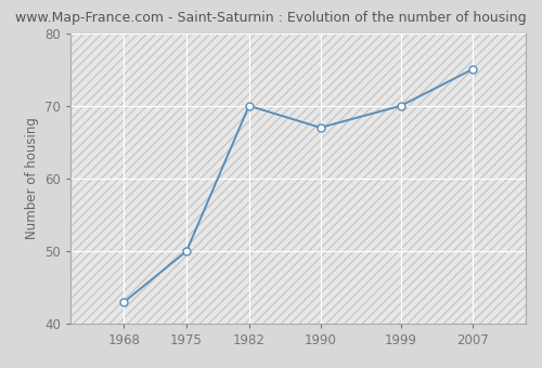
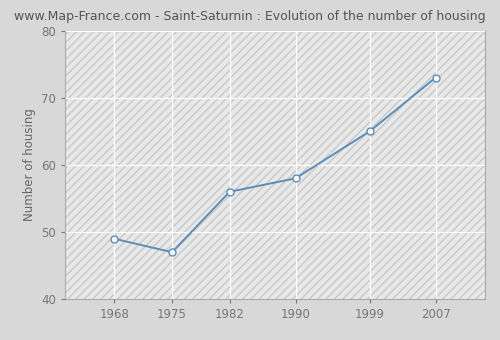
1968: 43 -> 49
1975: 50 -> 47
1982: 70 -> 56
1990: 67 -> 58
1999: 70 -> 65
2007: 75 -> 73
